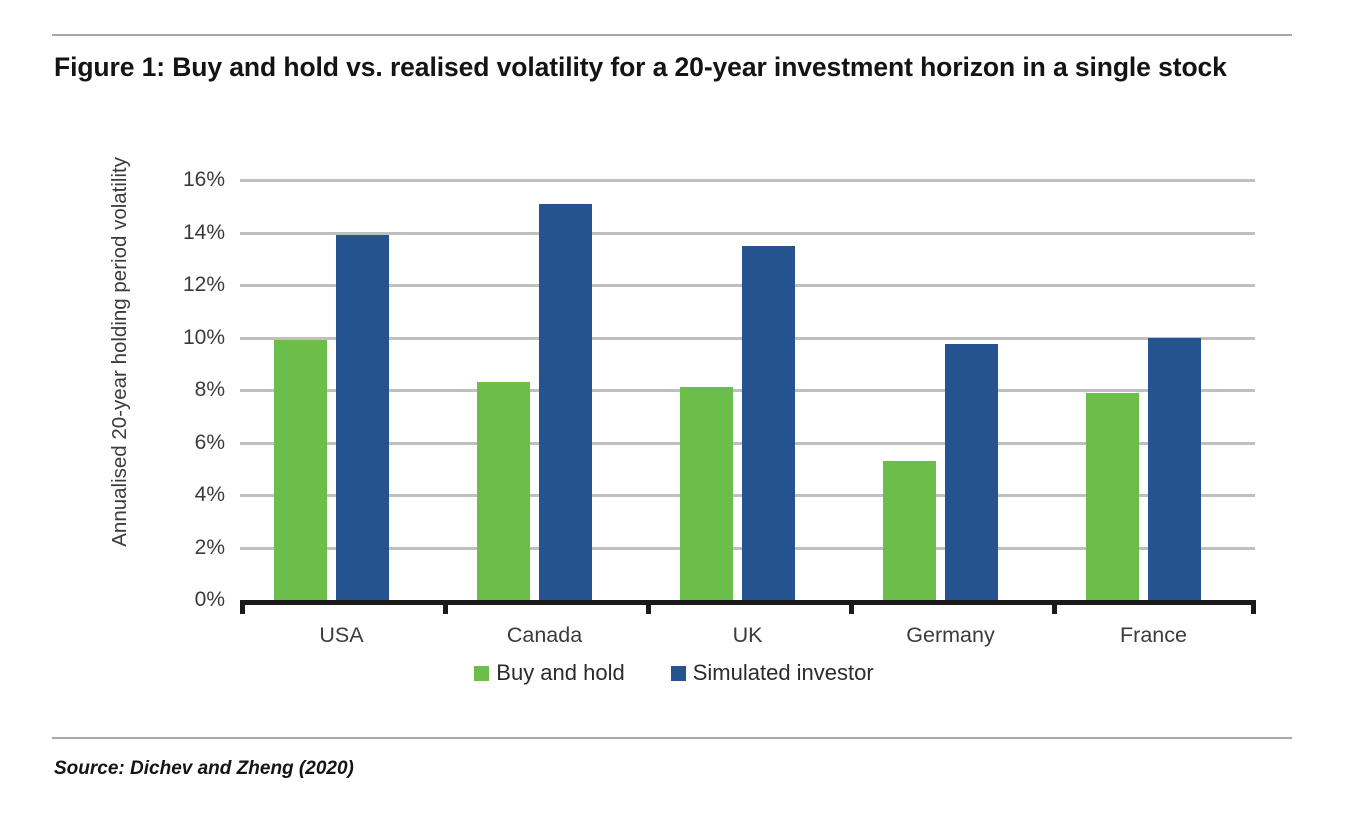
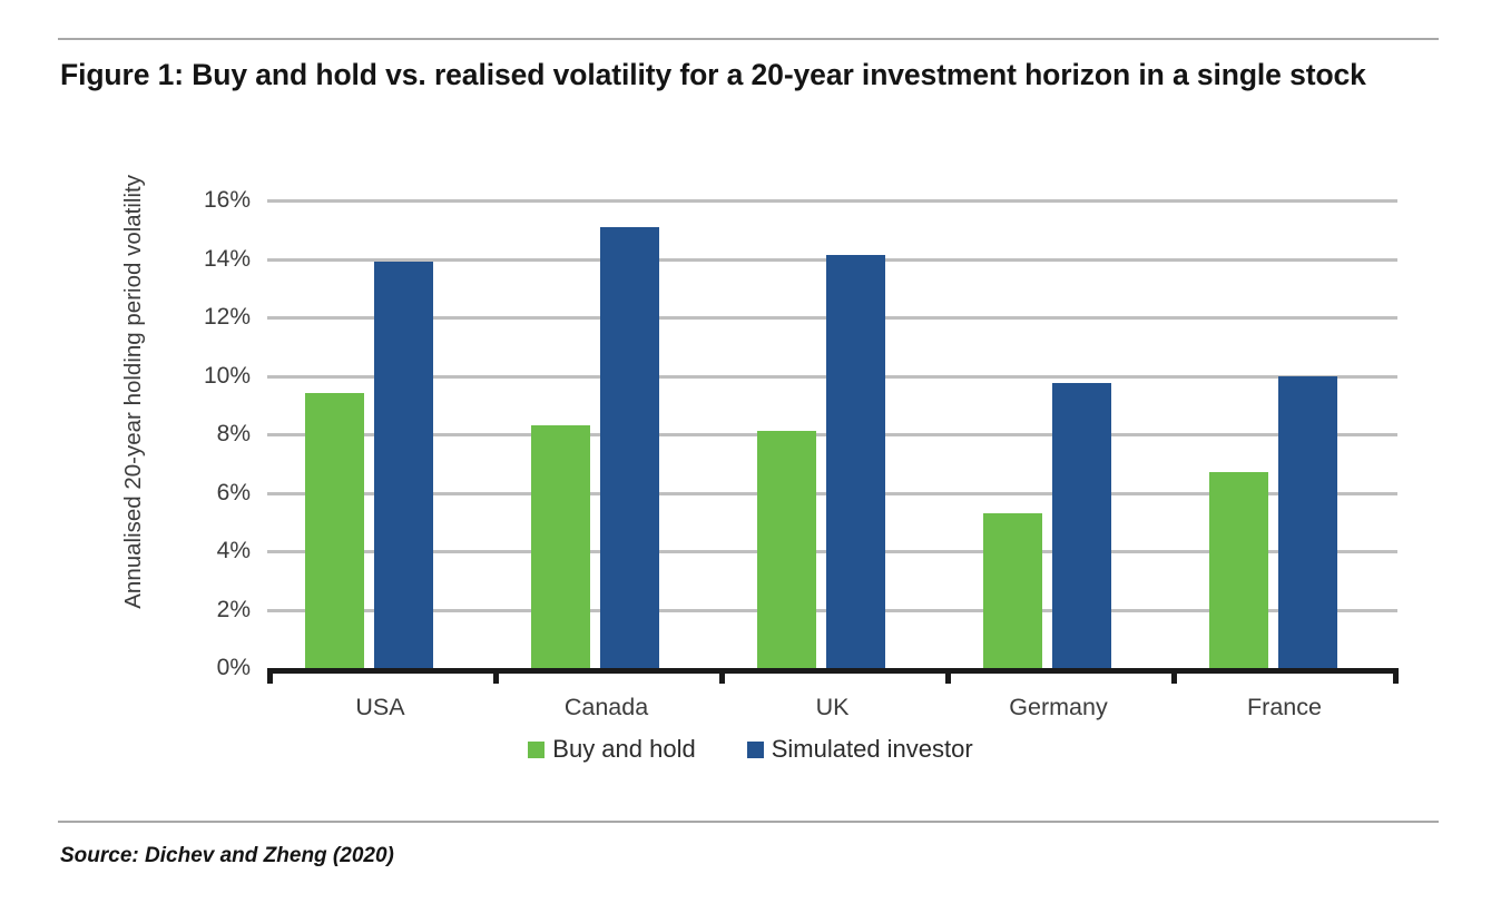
Buy and hold/USA: 9.9% -> 9.4%
Simulated investor/UK: 13.5% -> 14.2%
Buy and hold/France: 7.9% -> 6.7%
